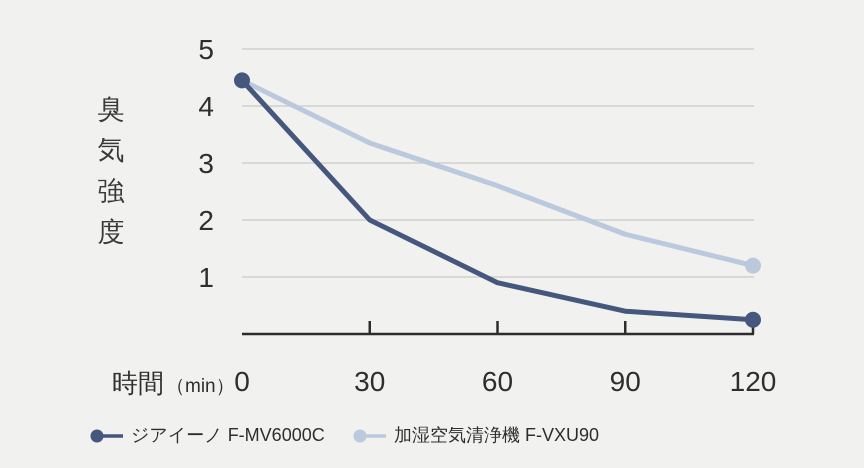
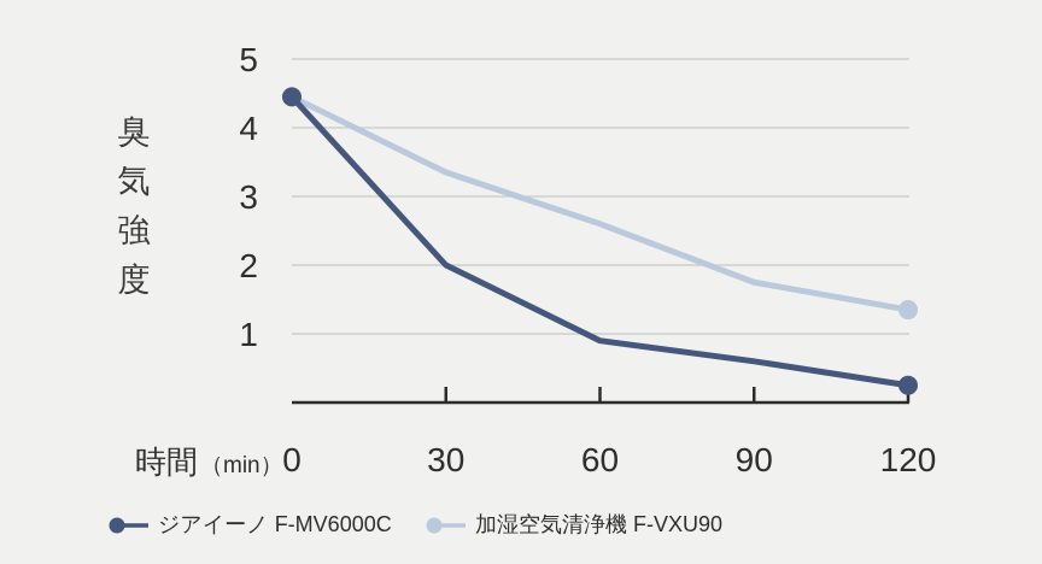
ジアイーノ F-MV6000C/90: 0.4 -> 0.6
加湿空気清浄機 F-VXU90/120: 1.2 -> 1.4
